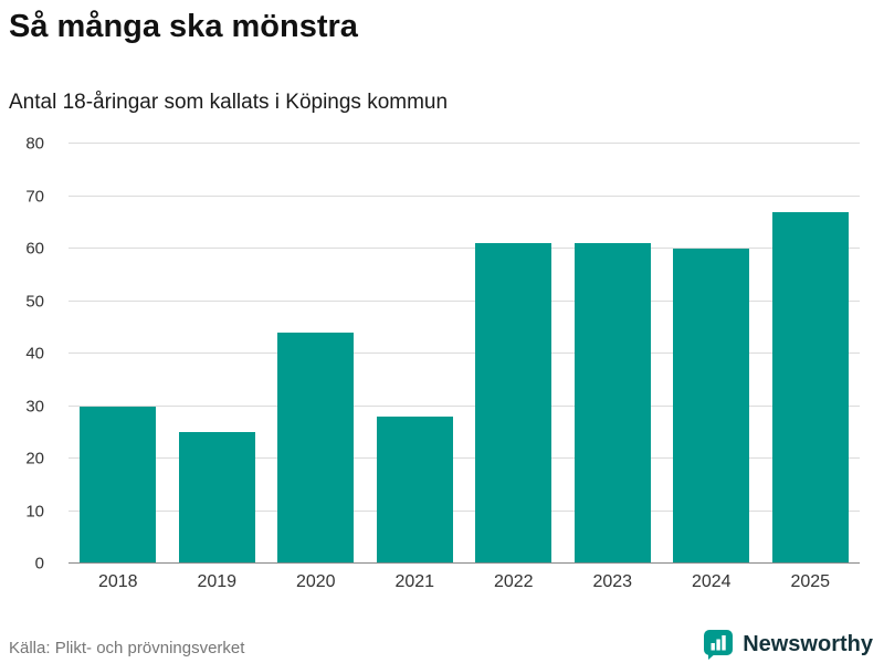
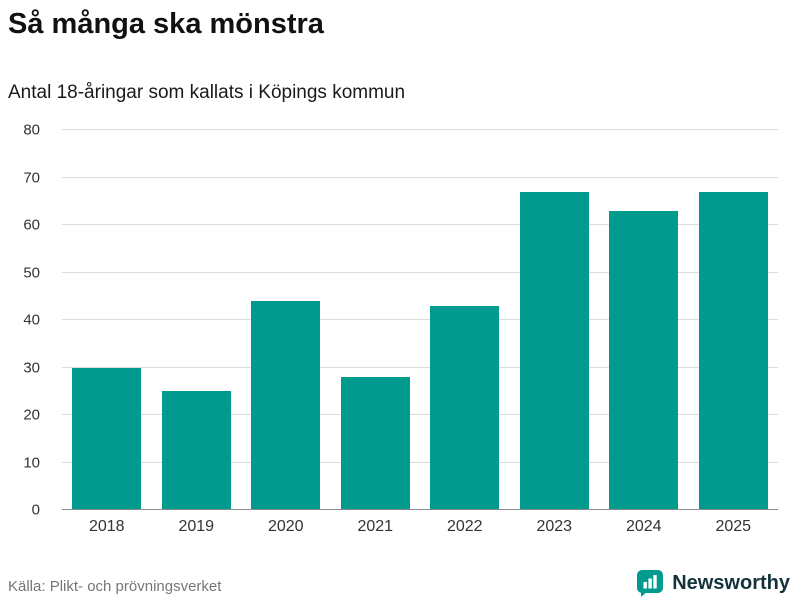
2022: 61 -> 43
2023: 61 -> 67
2024: 60 -> 63
